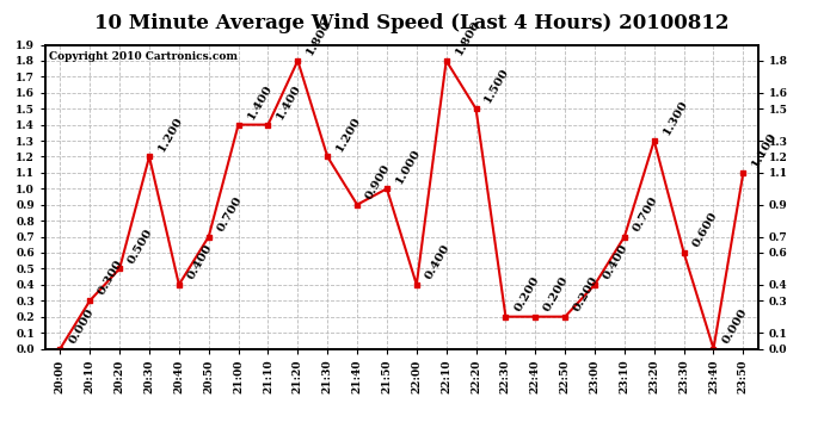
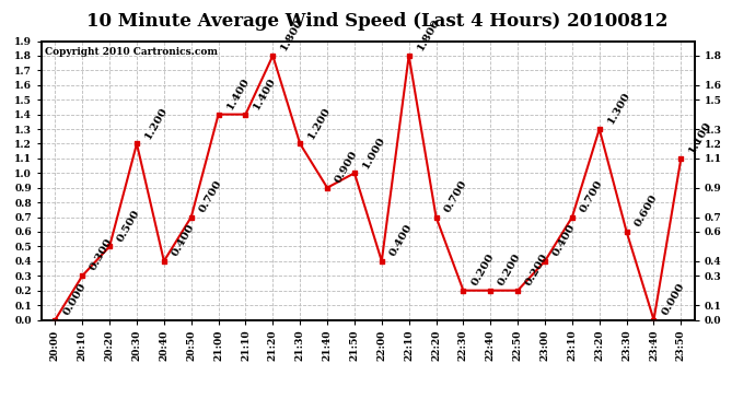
22:20: 1.500 -> 0.700
